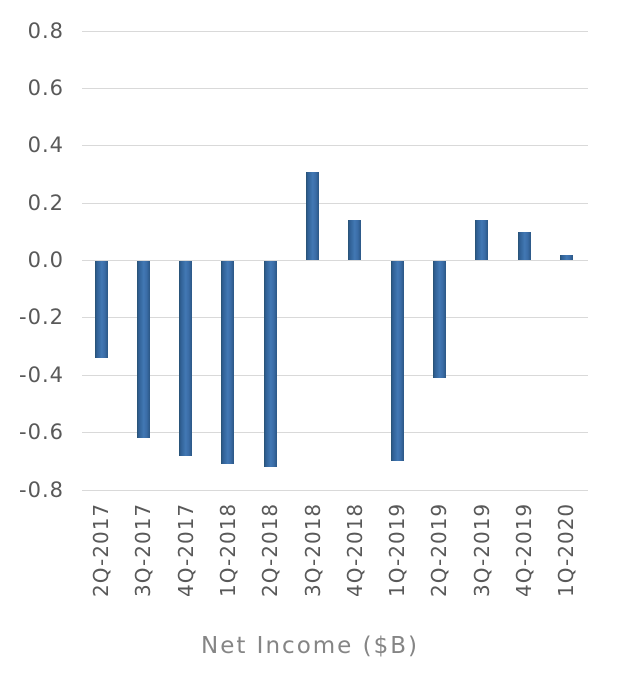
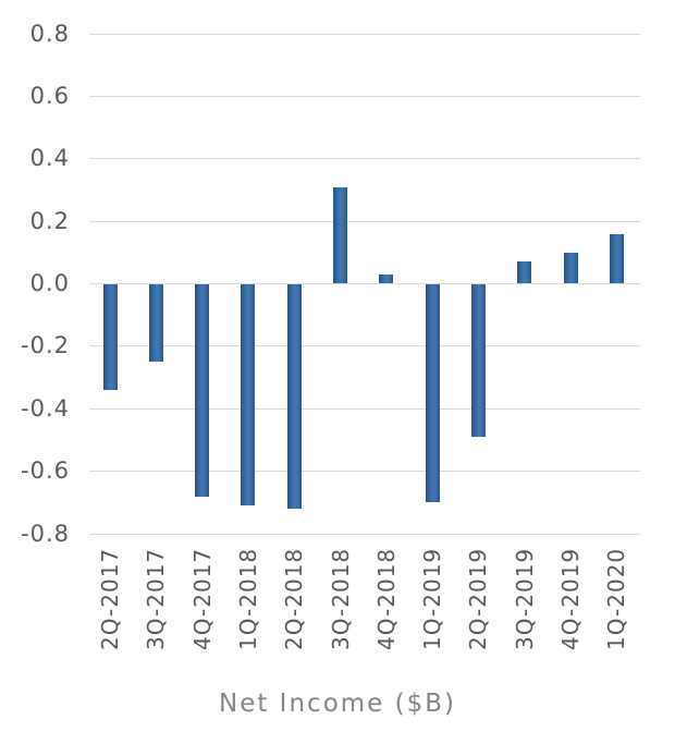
3Q-2017: -0.62 -> -0.25
4Q-2018: 0.14 -> 0.03
2Q-2019: -0.41 -> -0.49
3Q-2019: 0.14 -> 0.07
1Q-2020: 0.02 -> 0.16
